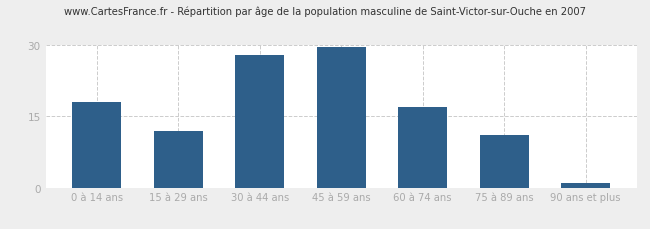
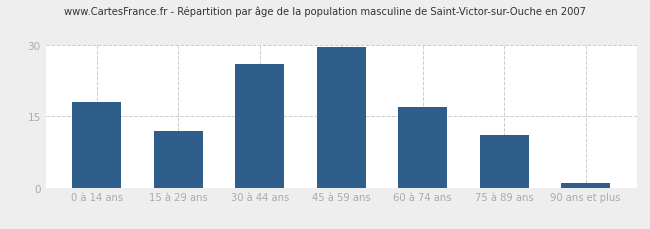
30 à 44 ans: 28.0 -> 26.0
